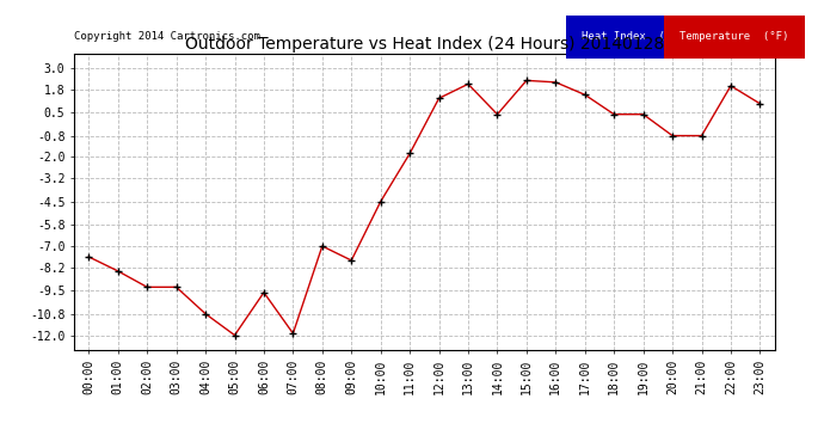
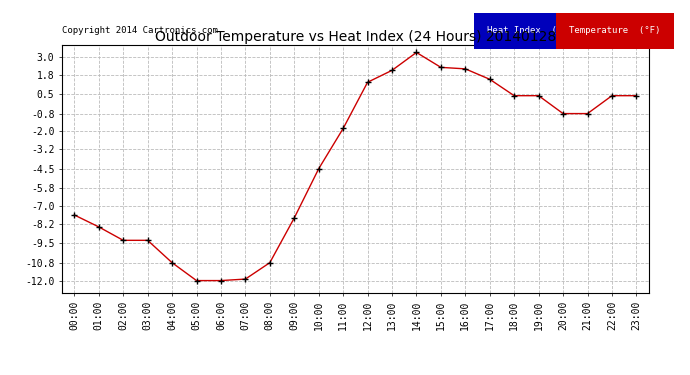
06:00: -9.6 -> -12.0
08:00: -7.0 -> -10.8
14:00: 0.4 -> 3.3
22:00: 2.0 -> 0.4
23:00: 1.0 -> 0.4
